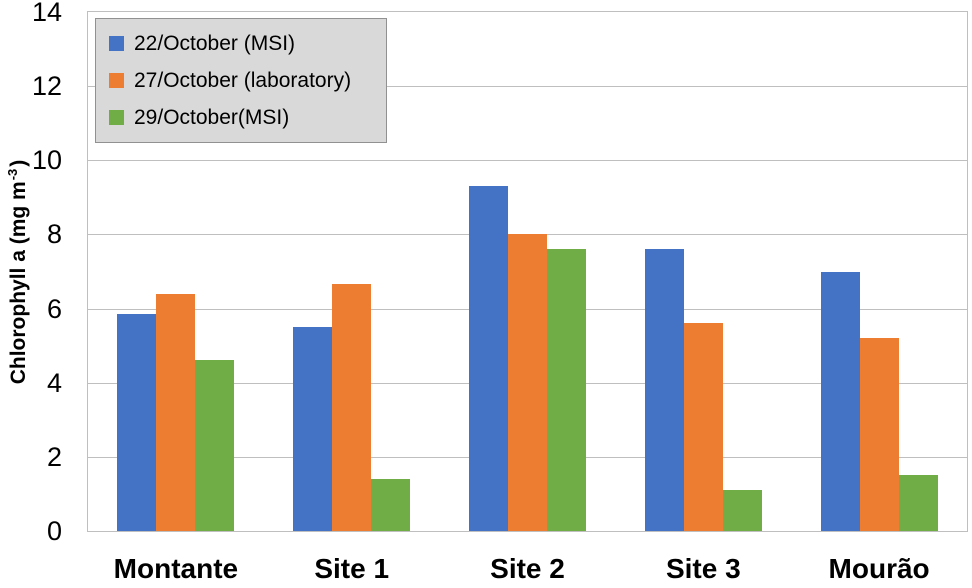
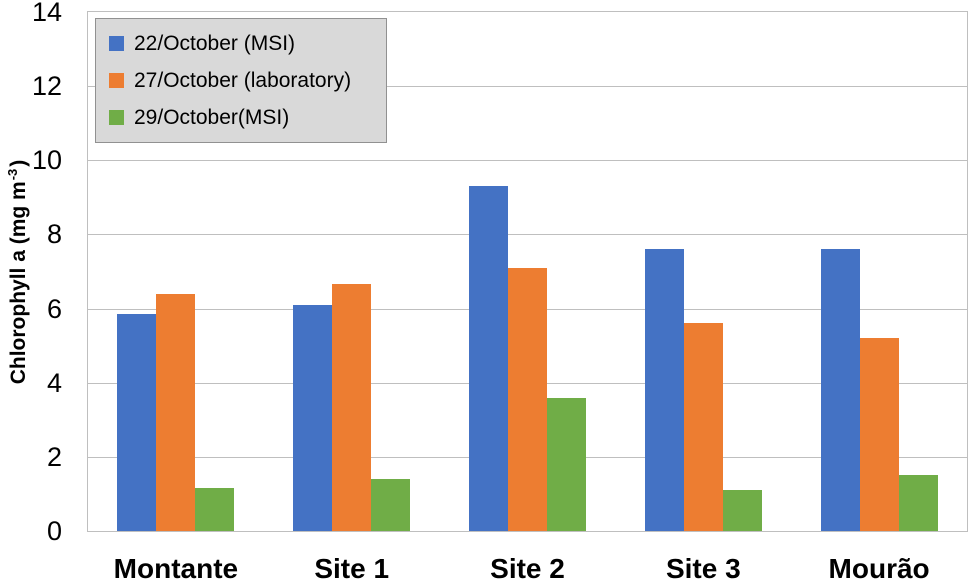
29/October(MSI)/Montante: 4.6 -> 1.1
22/October (MSI)/Site 1: 5.5 -> 6.1
27/October (laboratory)/Site 2: 8.0 -> 7.1
29/October(MSI)/Site 2: 7.6 -> 3.6
22/October (MSI)/Mourão: 7.0 -> 7.6
